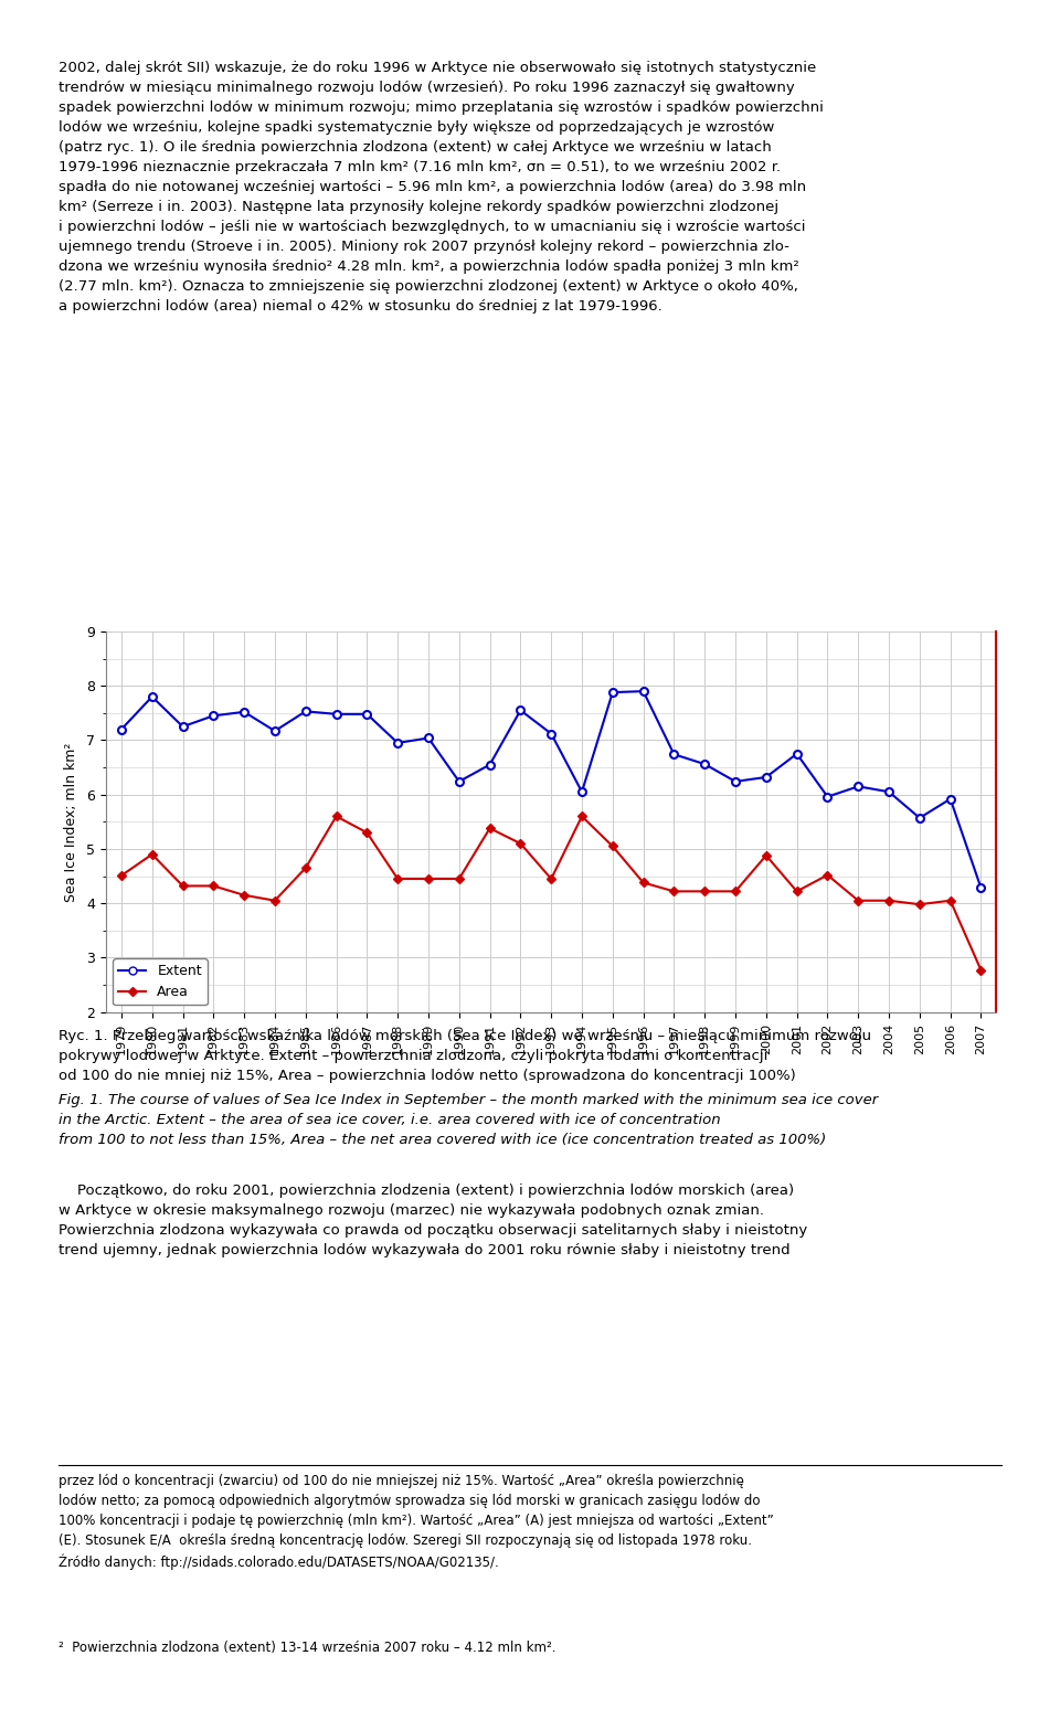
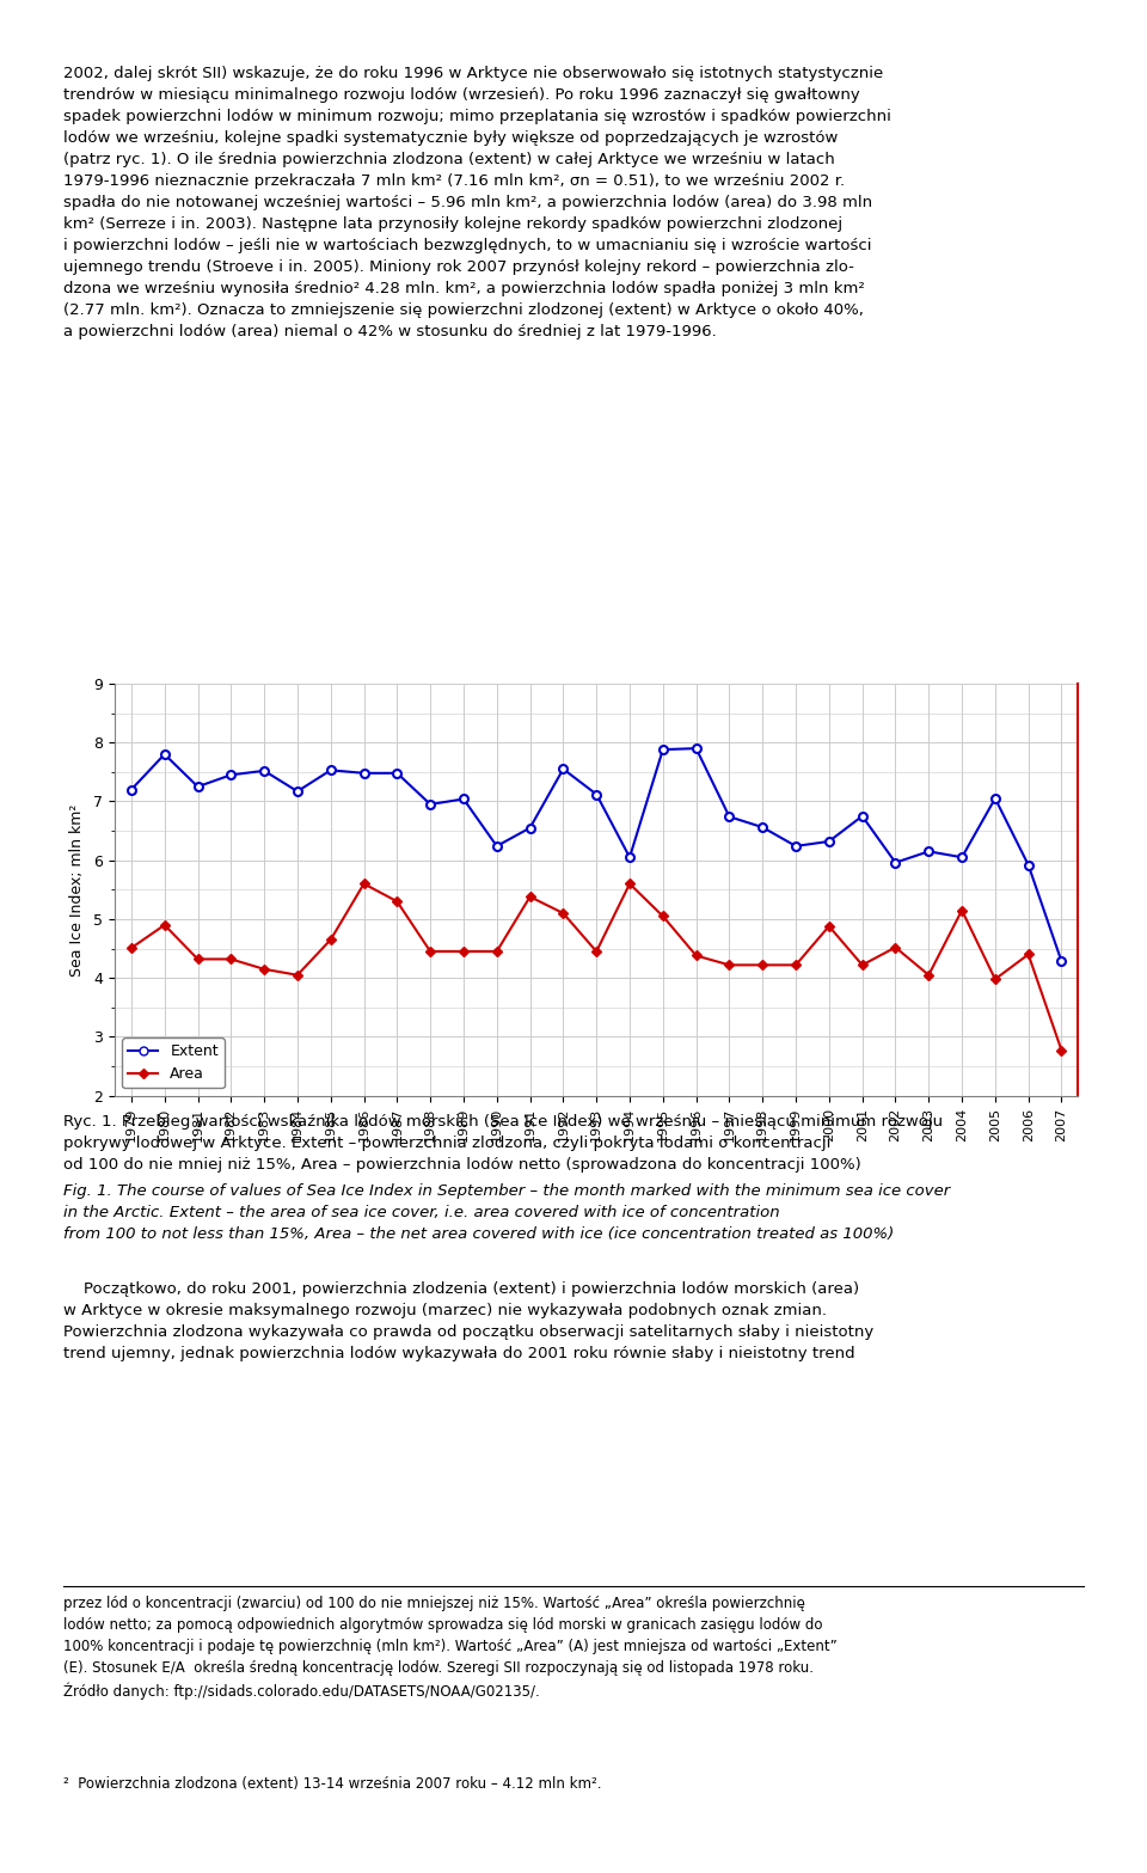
Area/2004: 4.05 -> 5.15
Extent/2005: 5.57 -> 7.05
Area/2006: 4.05 -> 4.40
